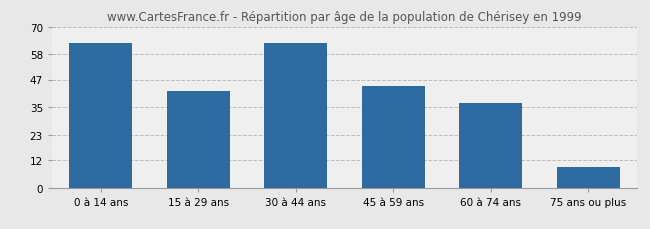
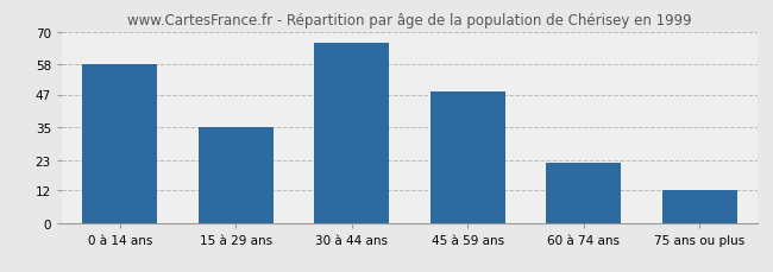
0 à 14 ans: 63 -> 58
15 à 29 ans: 42 -> 35
30 à 44 ans: 63 -> 66
45 à 59 ans: 44 -> 48
60 à 74 ans: 37 -> 22
75 ans ou plus: 9 -> 12
